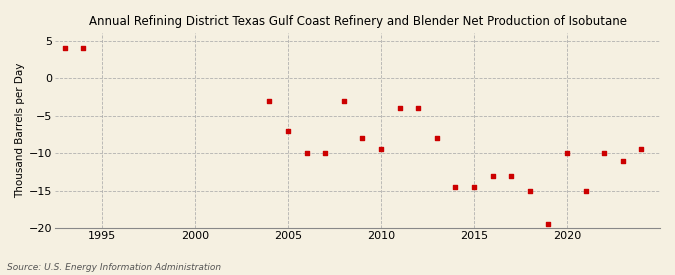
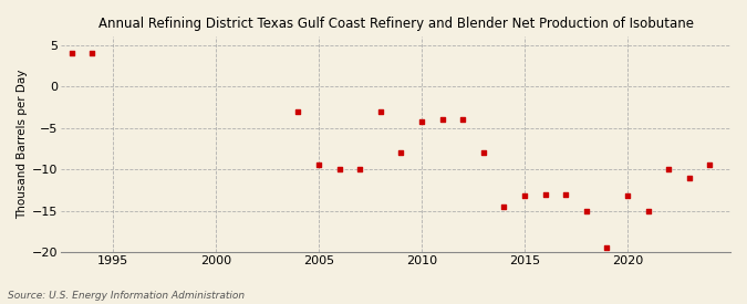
2005: -7.0 -> -9.4
2010: -9.5 -> -4.2
2015: -14.5 -> -13.2
2020: -10.0 -> -13.2
